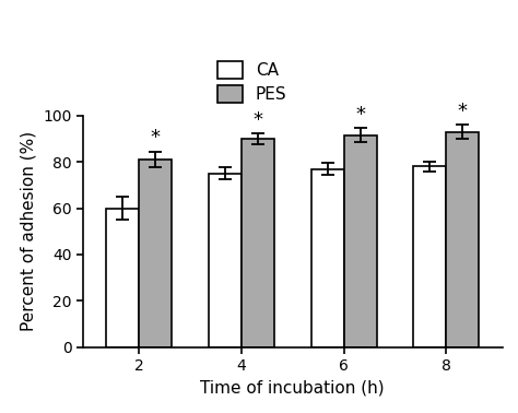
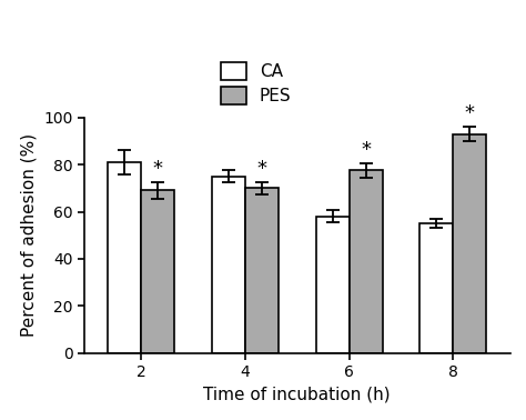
CA/2: 60 -> 81
PES/2: 81.0 -> 69.0
PES/4: 90.0 -> 70.0
CA/6: 77 -> 58
PES/6: 91.5 -> 77.5
CA/8: 78 -> 55
